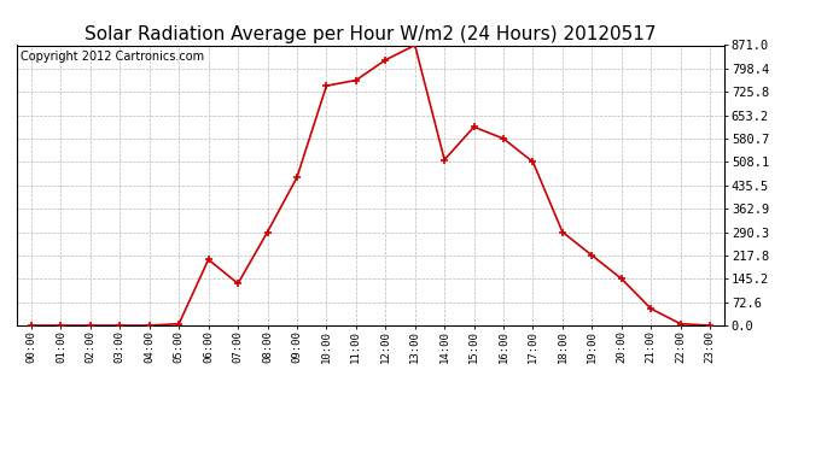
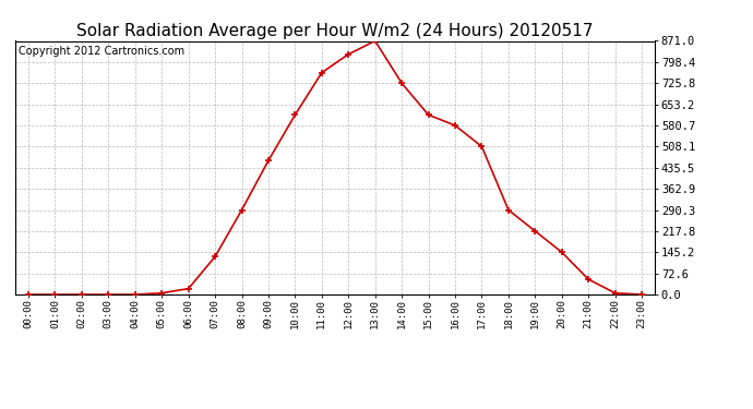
06:00: 205 -> 20
10:00: 745 -> 617
14:00: 515 -> 726
